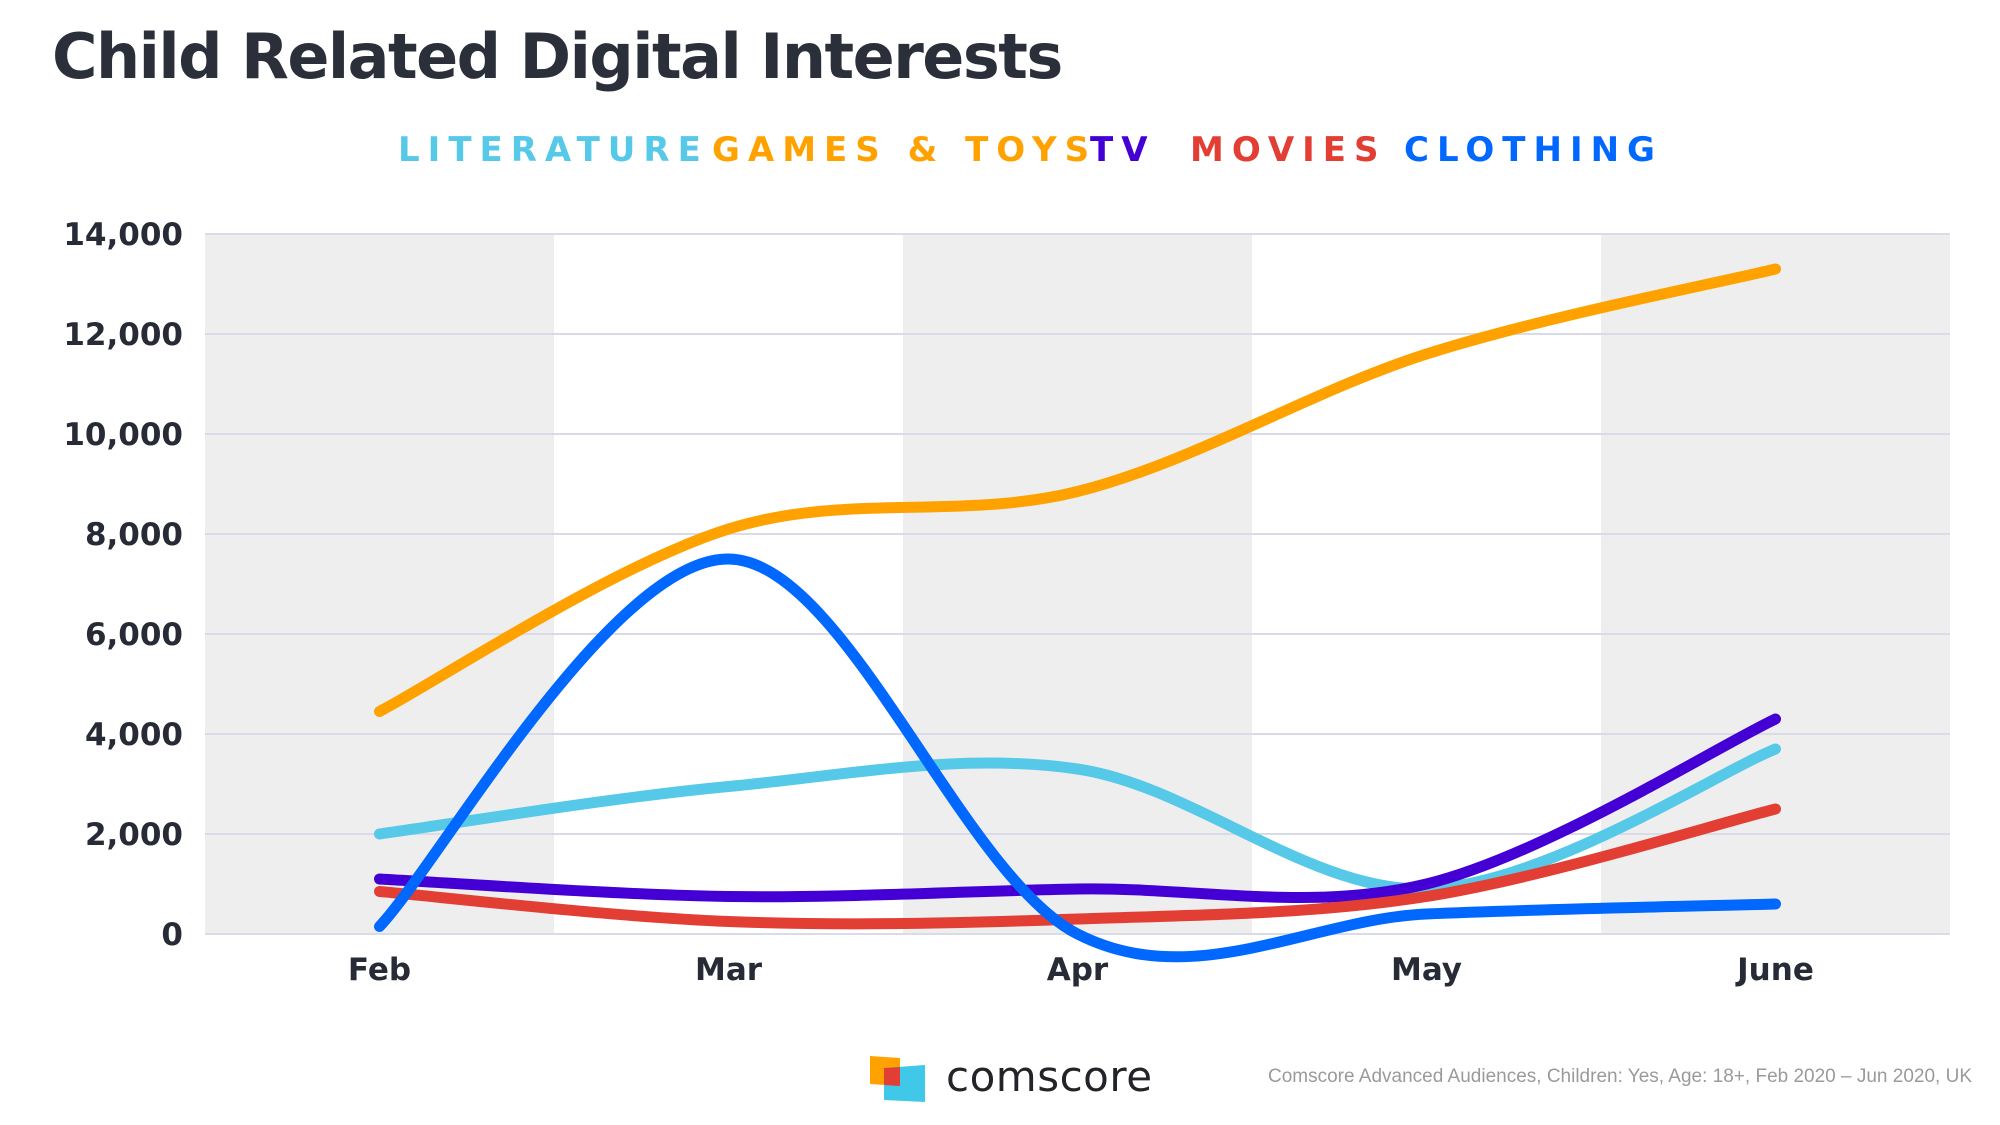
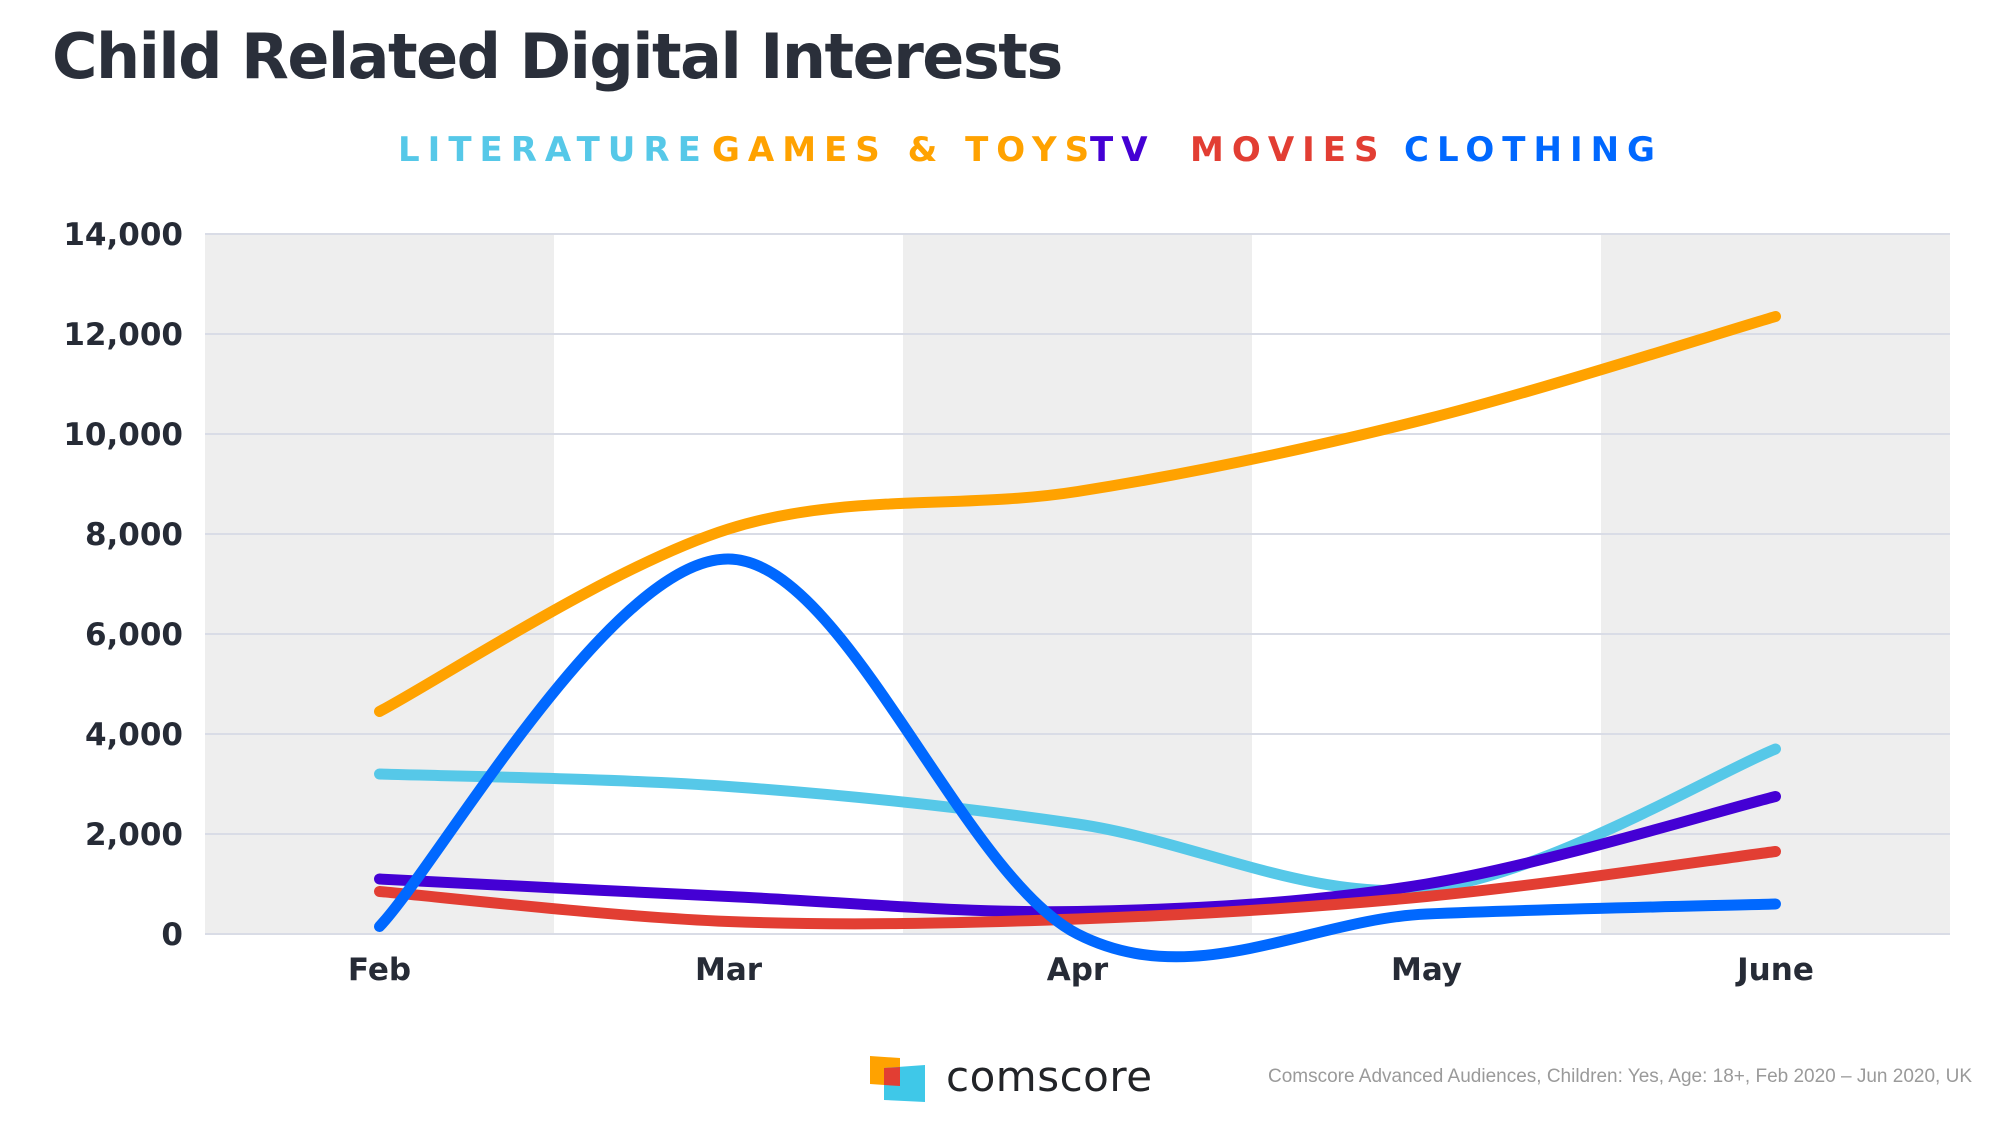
LITERATURE/Feb: 2000 -> 3200
LITERATURE/Apr: 3300 -> 2200
TV/Apr: 900 -> 400
GAMES & TOYS/May: 11600 -> 10300
GAMES & TOYS/June: 13300 -> 12400
TV/June: 4300 -> 2800
MOVIES/June: 2500 -> 1600
